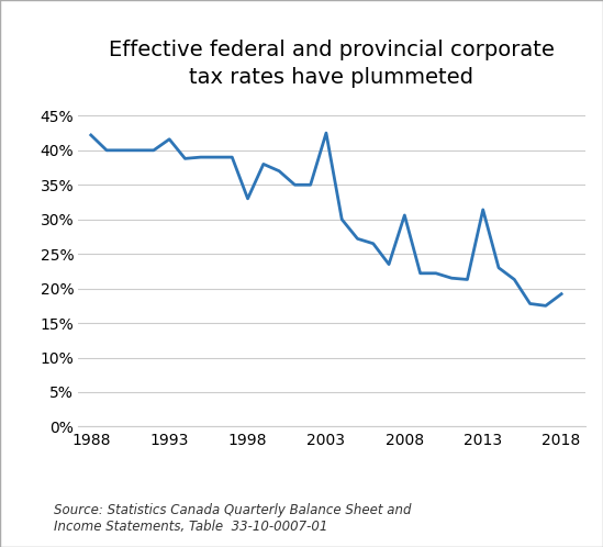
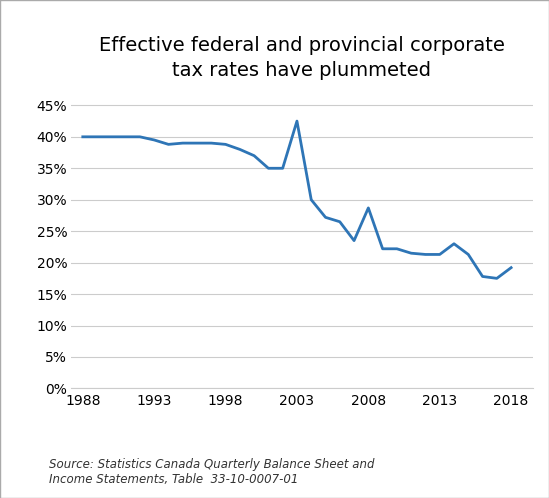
1988: 42.2% -> 40.0%
1993: 41.6% -> 39.5%
1998: 33.0% -> 38.8%
2008: 30.6% -> 28.7%
2013: 31.4% -> 21.3%
